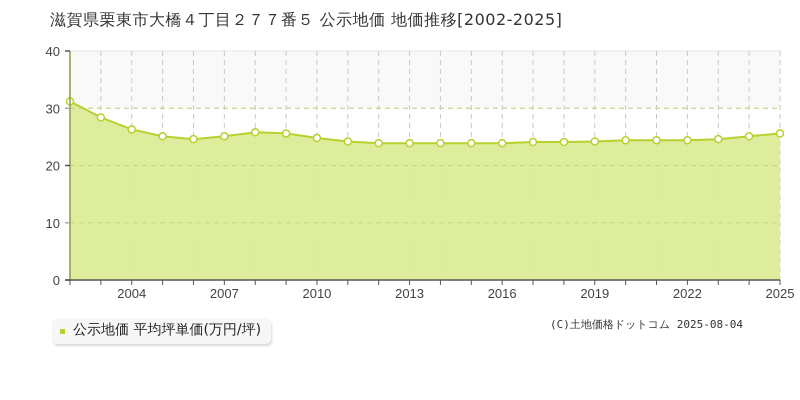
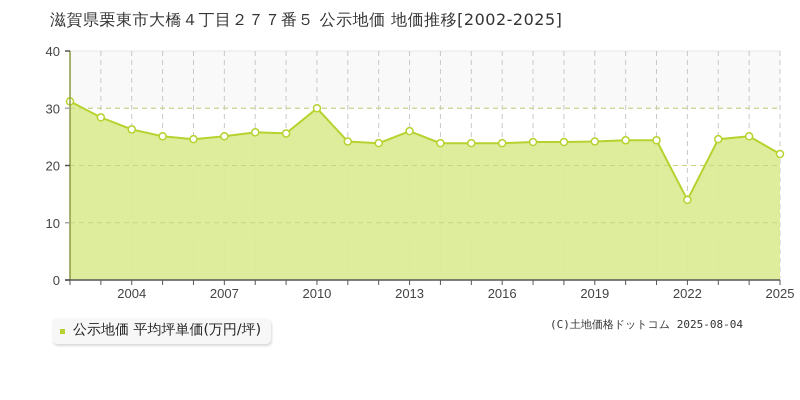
2010: 25 -> 30
2013: 24 -> 26
2022: 24 -> 14
2025: 26 -> 22
